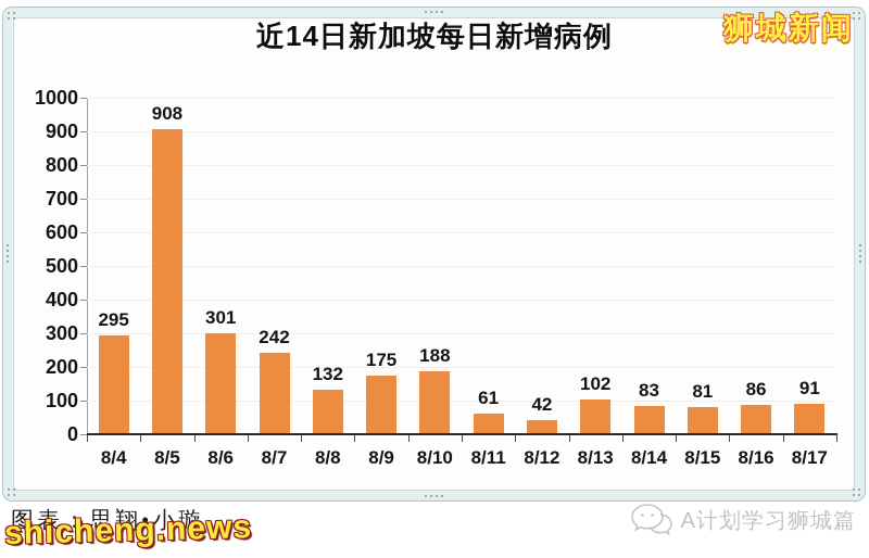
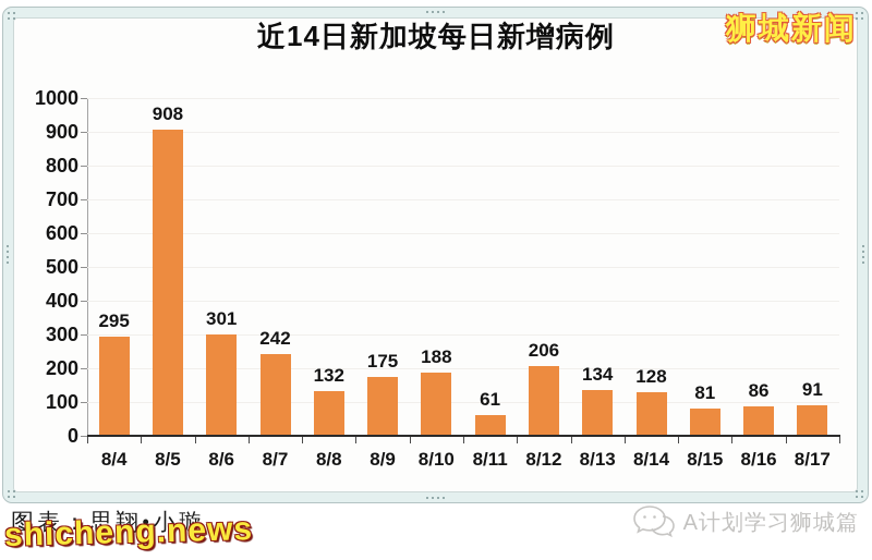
8/12: 42 -> 206
8/13: 102 -> 134
8/14: 83 -> 128
